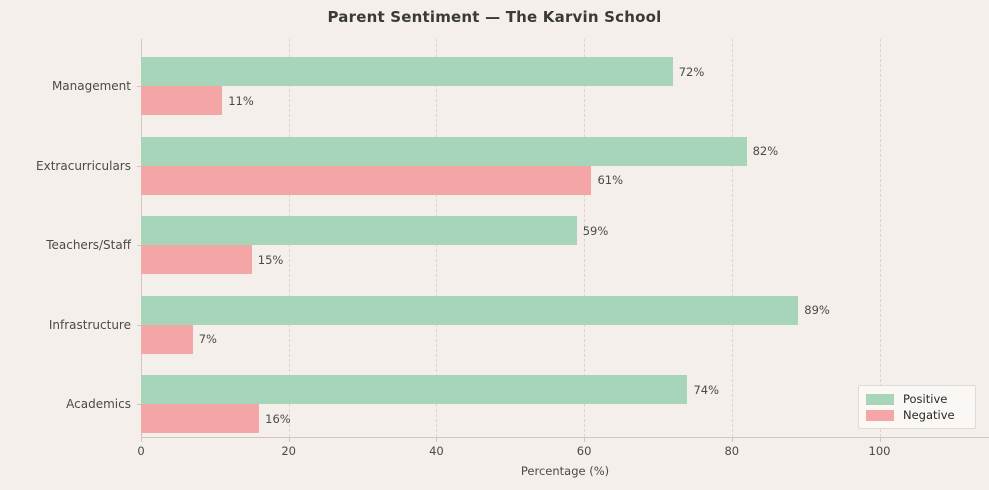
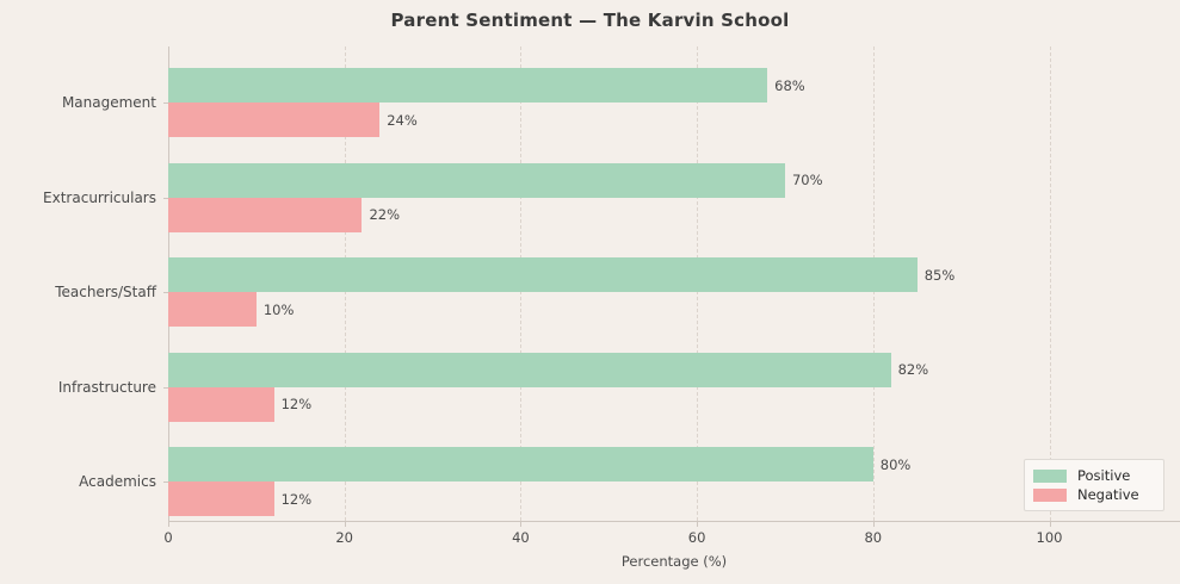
Positive/Academics: 74% -> 80%
Negative/Academics: 16% -> 12%
Positive/Infrastructure: 89% -> 82%
Negative/Infrastructure: 7% -> 12%
Positive/Teachers/Staff: 59% -> 85%
Negative/Teachers/Staff: 15% -> 10%
Positive/Extracurriculars: 82% -> 70%
Negative/Extracurriculars: 61% -> 22%
Positive/Management: 72% -> 68%
Negative/Management: 11% -> 24%
